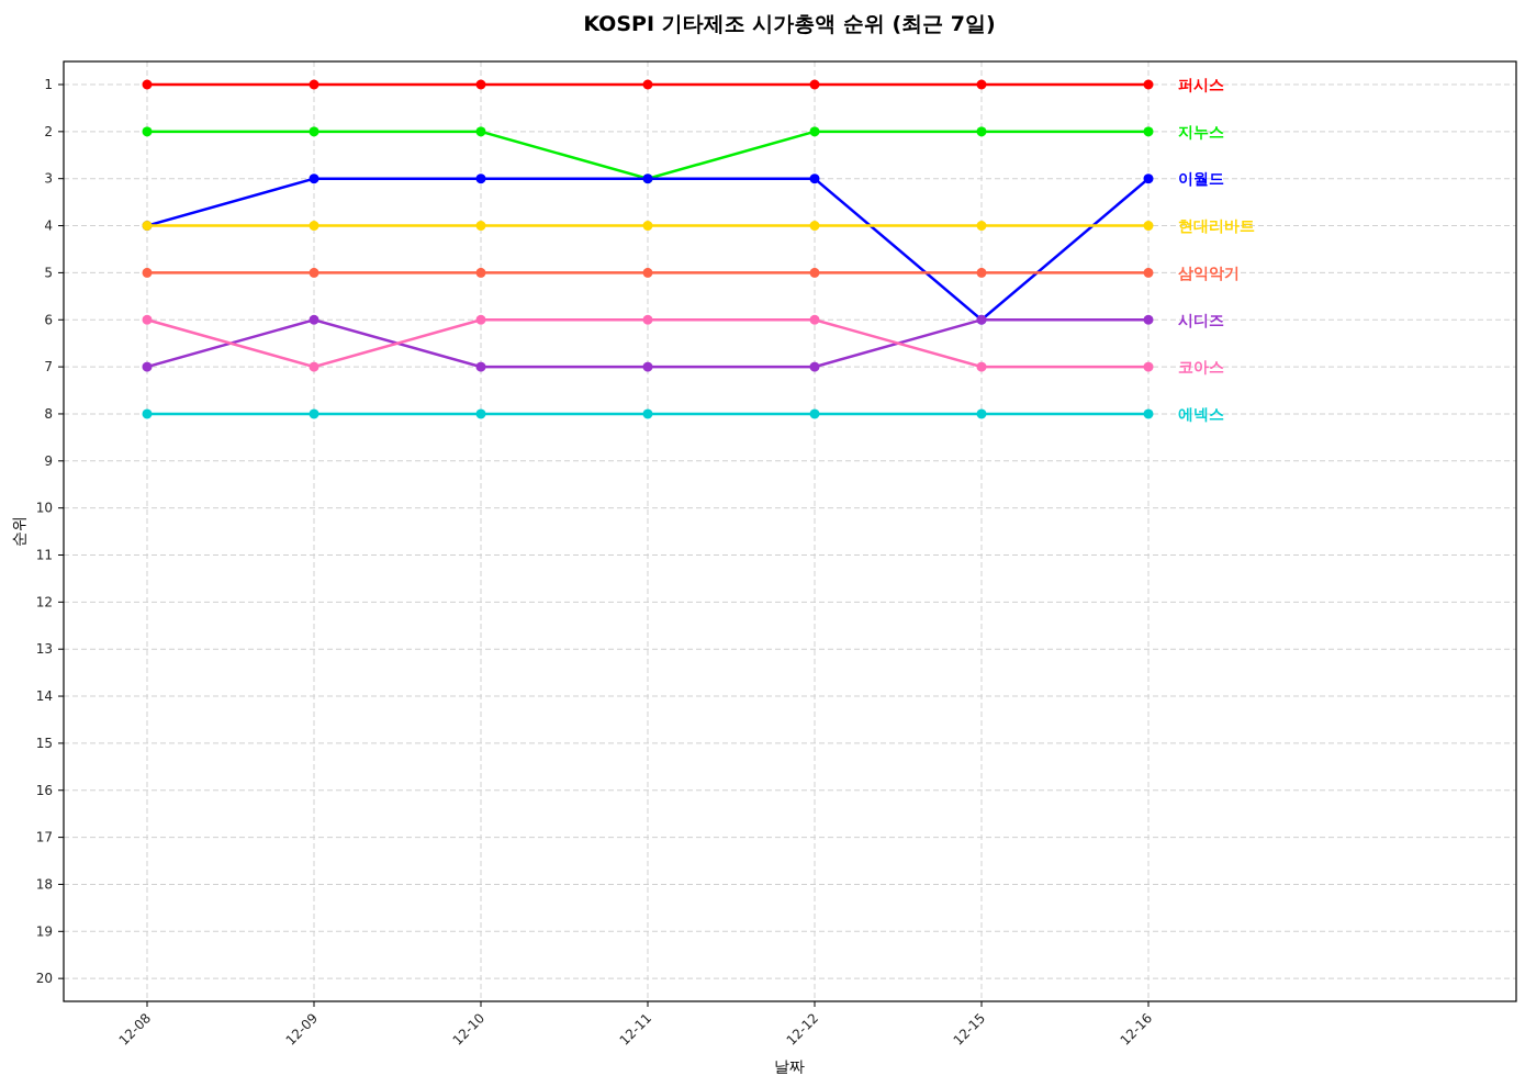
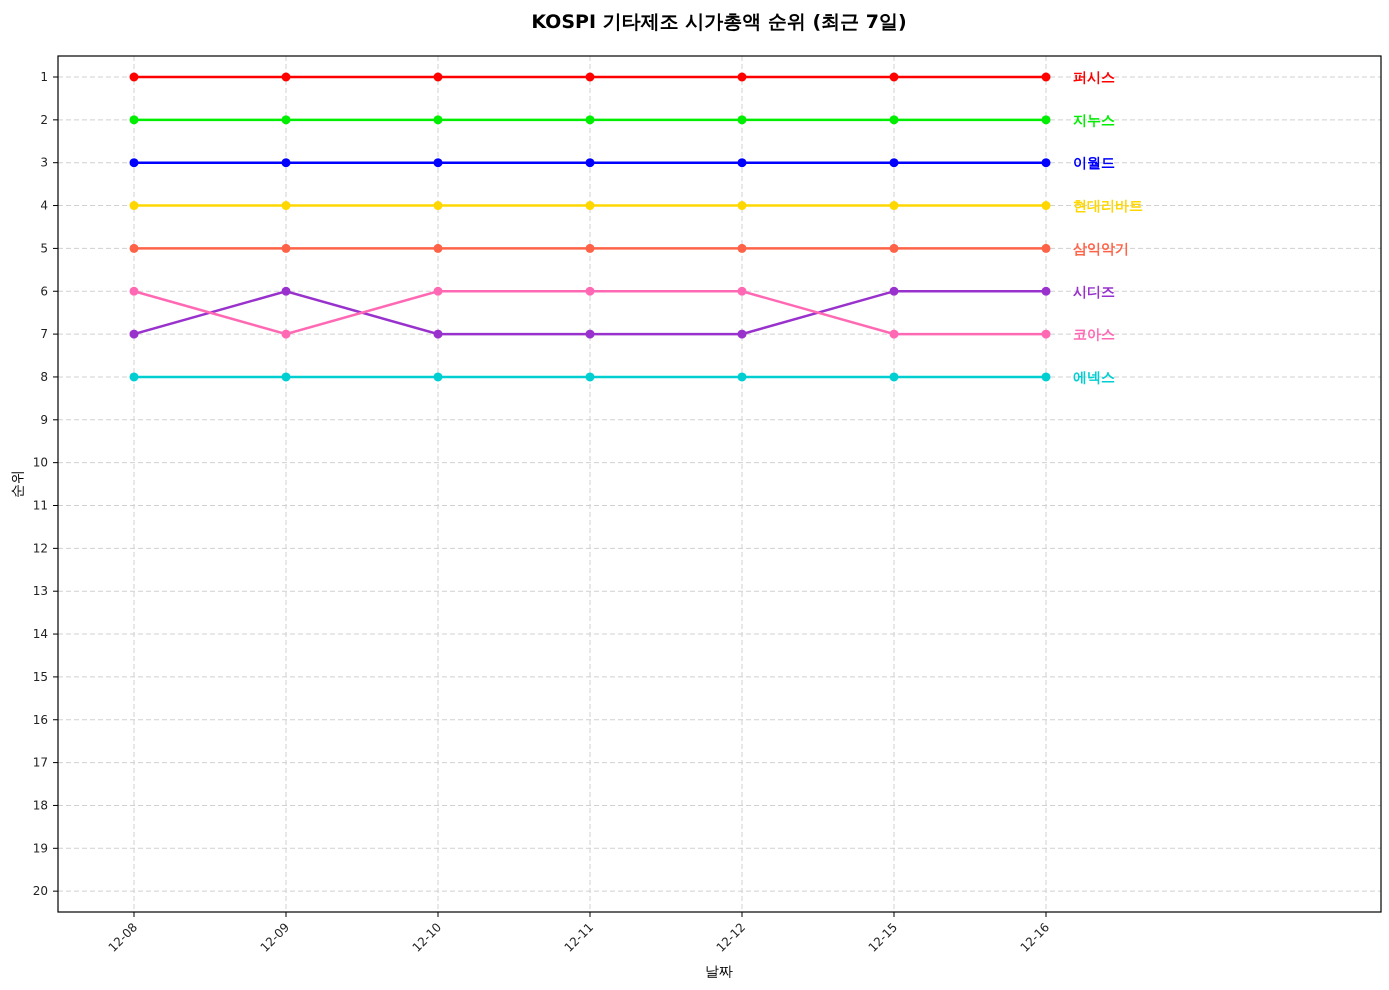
이월드/12-08: 4 -> 3
지누스/12-11: 3 -> 2
이월드/12-15: 6 -> 3
